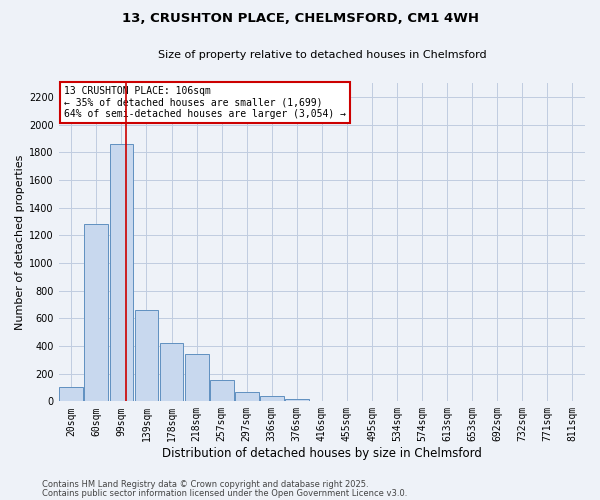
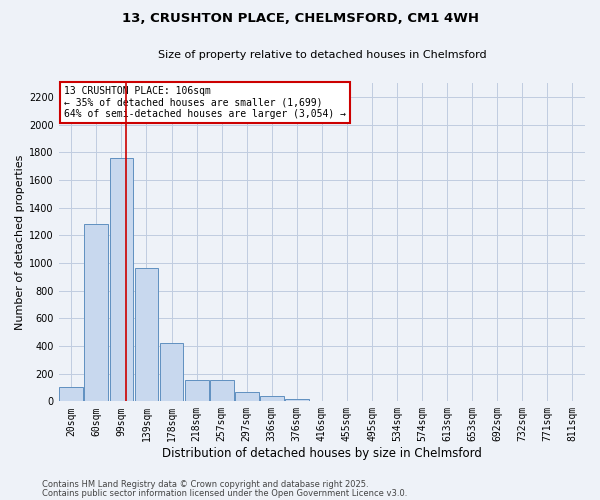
99sqm: 1860 -> 1760
139sqm: 660 -> 960
218sqm: 340 -> 160
